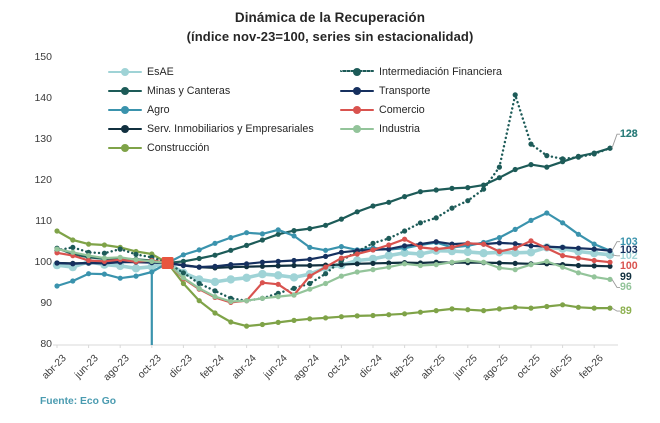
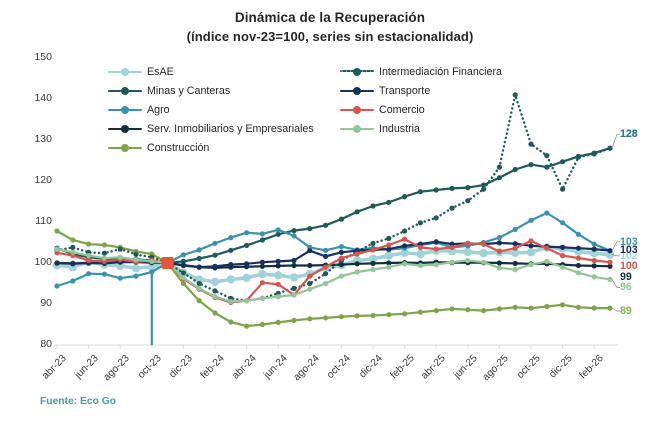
Transporte/ago-24: 101 -> 103
Intermediación Financiera/dic-25: 125 -> 118
